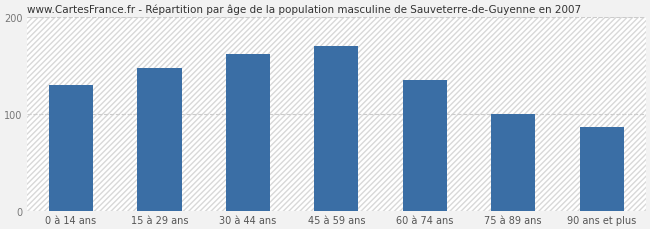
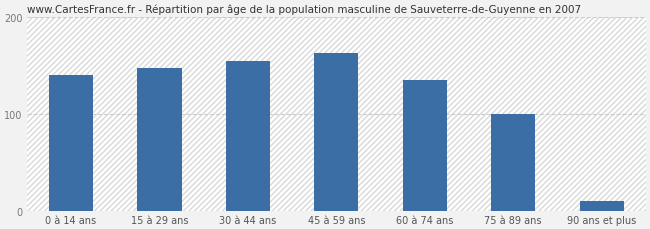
0 à 14 ans: 130 -> 140
30 à 44 ans: 162 -> 155
45 à 59 ans: 170 -> 163
90 ans et plus: 86 -> 10
